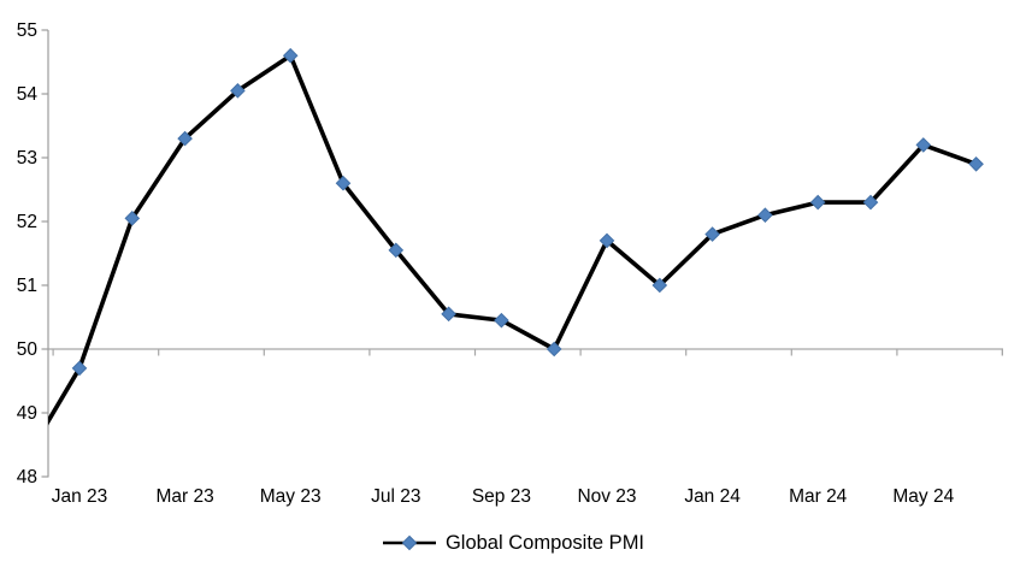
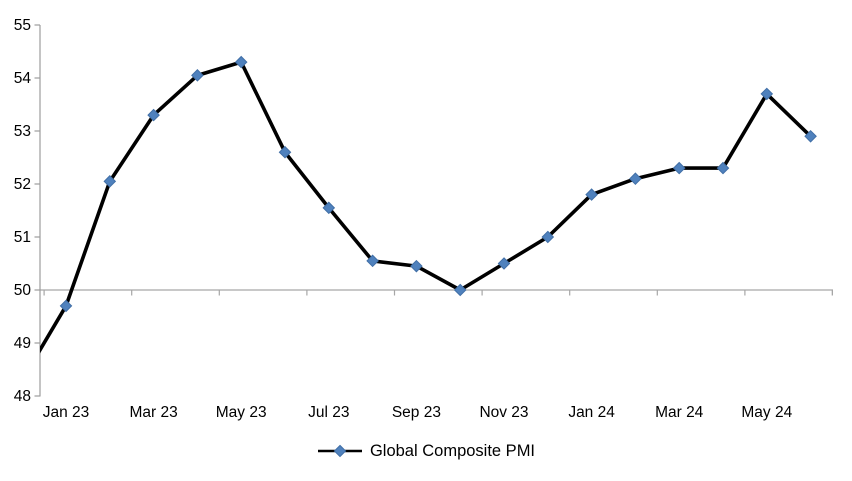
May 23: 54.6 -> 54.3
Nov 23: 51.7 -> 50.5
May 24: 53.2 -> 53.7
